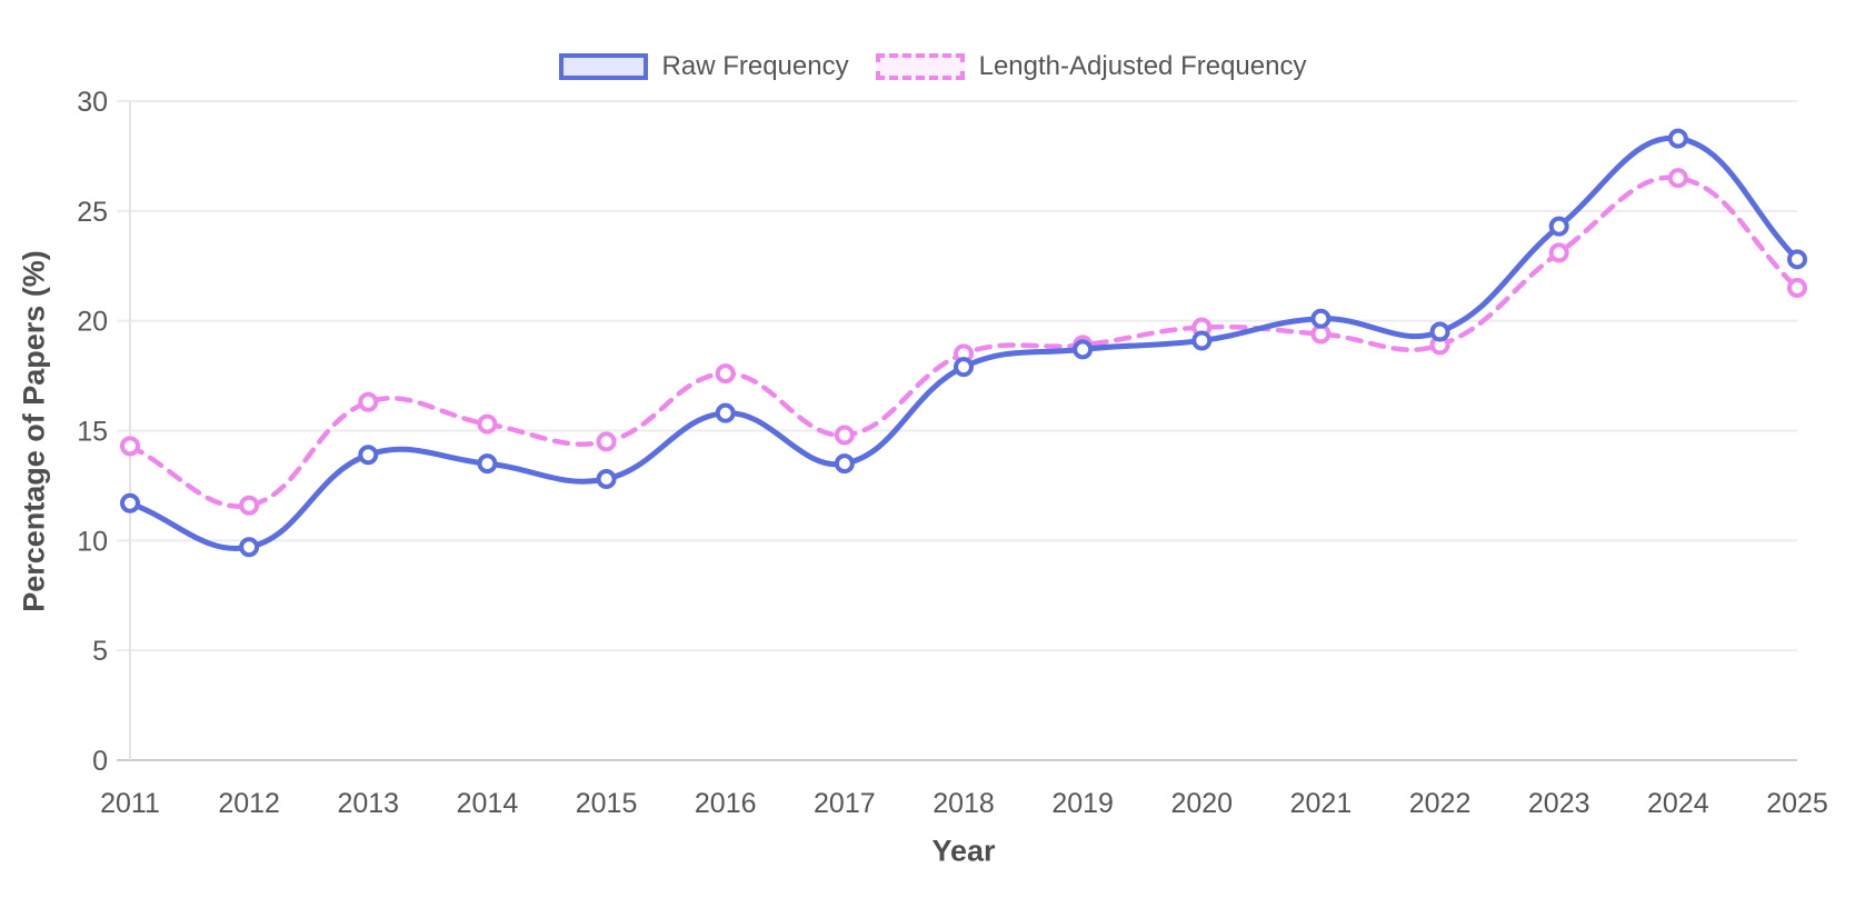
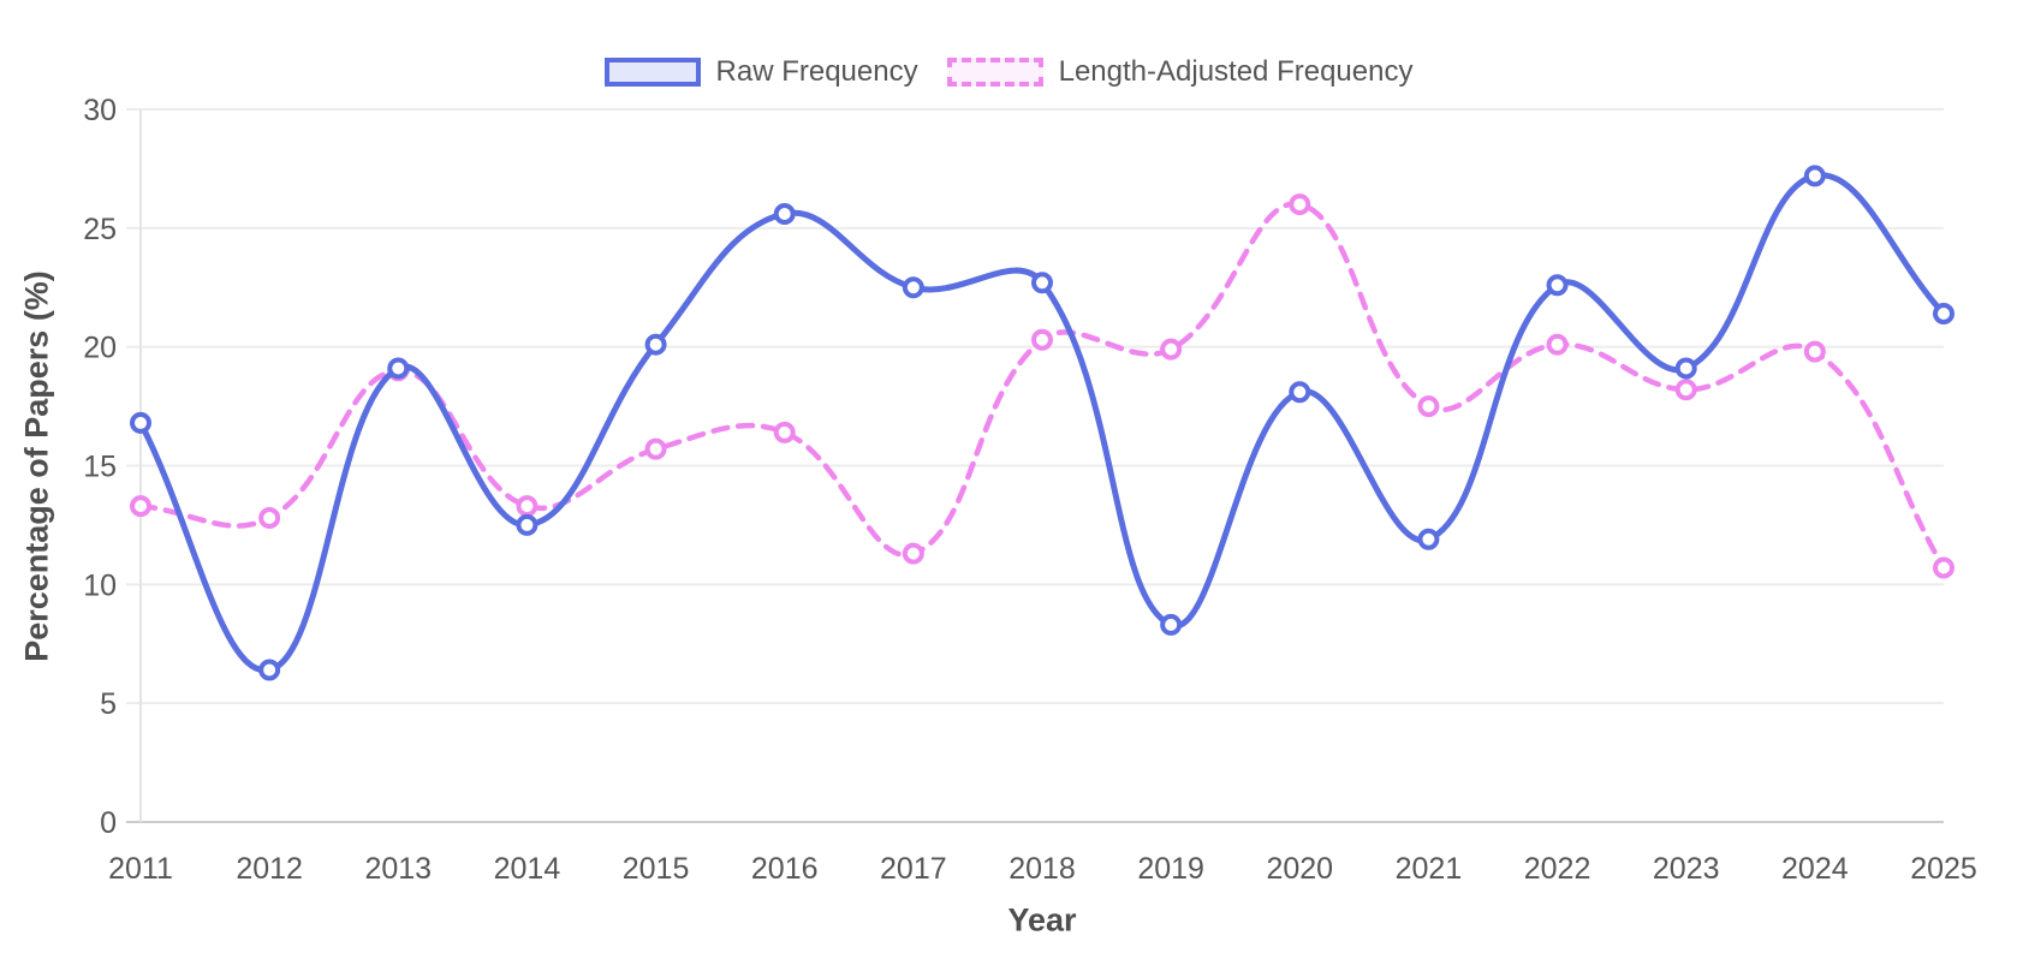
Raw Frequency/2011: 11.7 -> 16.8
Length-Adjusted Frequency/2011: 14.3 -> 13.3
Raw Frequency/2012: 9.7 -> 6.4
Length-Adjusted Frequency/2012: 11.6 -> 12.8
Raw Frequency/2013: 13.9 -> 19.1
Length-Adjusted Frequency/2013: 16.3 -> 19.0
Raw Frequency/2014: 13.5 -> 12.5
Length-Adjusted Frequency/2014: 15.3 -> 13.3
Raw Frequency/2015: 12.8 -> 20.1
Length-Adjusted Frequency/2015: 14.5 -> 15.7
Raw Frequency/2016: 15.8 -> 25.6
Length-Adjusted Frequency/2016: 17.6 -> 16.4
Raw Frequency/2017: 13.5 -> 22.5
Length-Adjusted Frequency/2017: 14.8 -> 11.3
Raw Frequency/2018: 17.9 -> 22.7
Length-Adjusted Frequency/2018: 18.5 -> 20.3
Raw Frequency/2019: 18.7 -> 8.3
Length-Adjusted Frequency/2019: 18.9 -> 19.9
Raw Frequency/2020: 19.1 -> 18.1
Length-Adjusted Frequency/2020: 19.7 -> 26.0
Raw Frequency/2021: 20.1 -> 11.9
Length-Adjusted Frequency/2021: 19.4 -> 17.5
Raw Frequency/2022: 19.5 -> 22.6
Length-Adjusted Frequency/2022: 18.9 -> 20.1
Raw Frequency/2023: 24.3 -> 19.1
Length-Adjusted Frequency/2023: 23.1 -> 18.2
Raw Frequency/2024: 28.3 -> 27.2
Length-Adjusted Frequency/2024: 26.5 -> 19.8
Raw Frequency/2025: 22.8 -> 21.4
Length-Adjusted Frequency/2025: 21.5 -> 10.7
